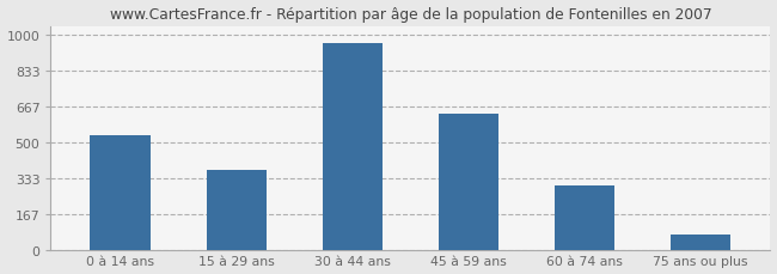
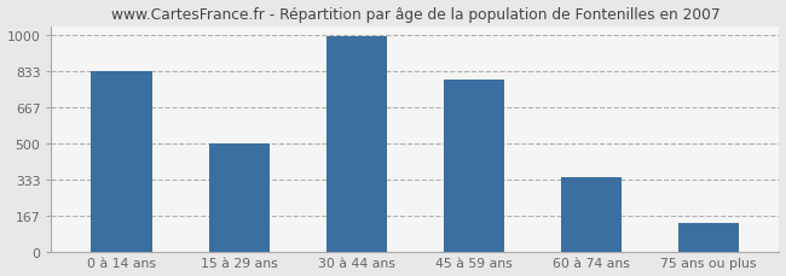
0 à 14 ans: 530 -> 830
15 à 29 ans: 370 -> 500
30 à 44 ans: 960 -> 990
45 à 59 ans: 630 -> 790
60 à 74 ans: 300 -> 340
75 ans ou plus: 70 -> 130
